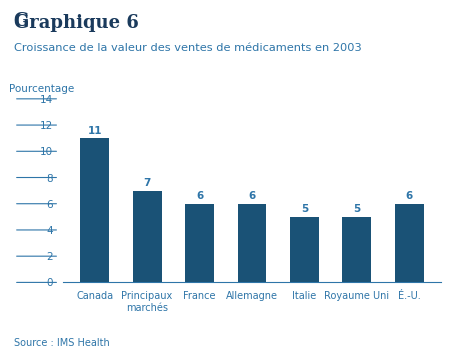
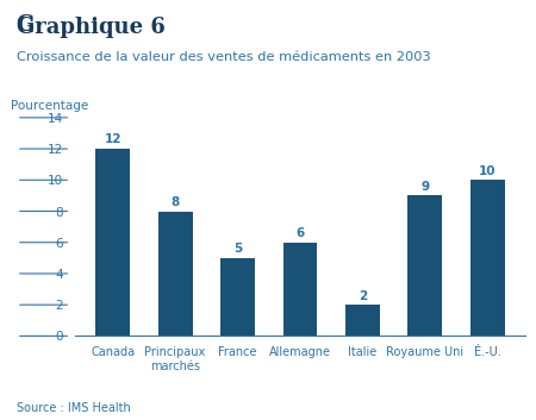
Canada: 11 -> 12
Principaux marchés: 7 -> 8
France: 6 -> 5
Italie: 5 -> 2
Royaume Uni: 5 -> 9
É.-U.: 6 -> 10
